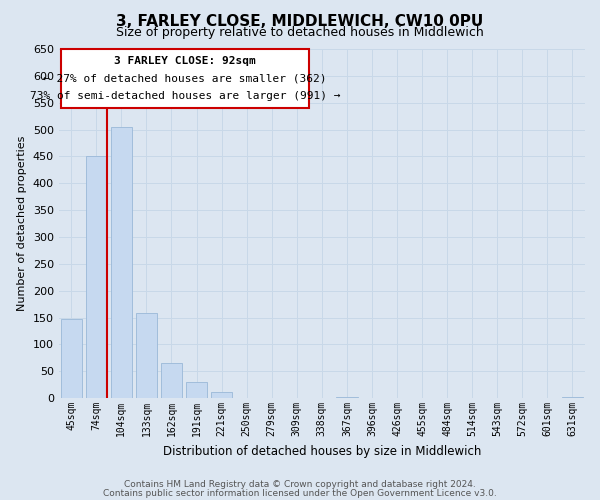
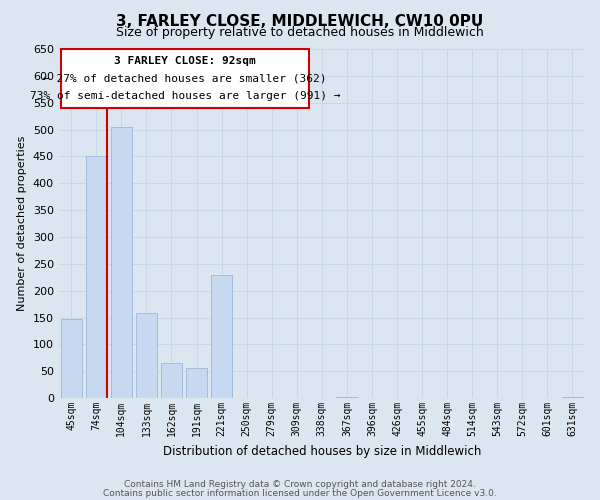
191sqm: 30 -> 56
221sqm: 12 -> 230
